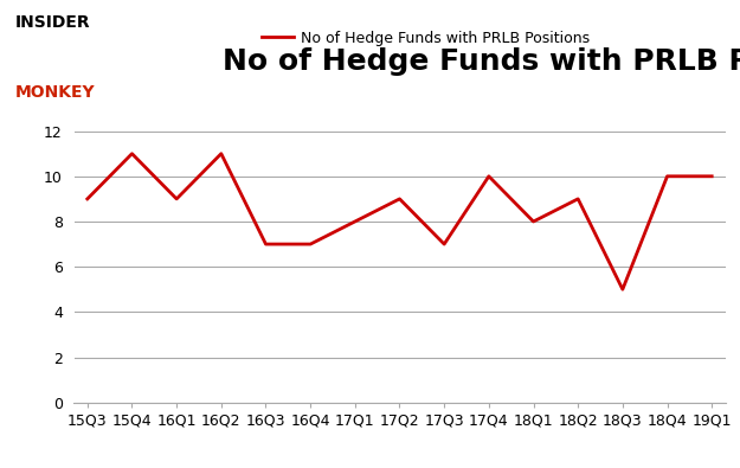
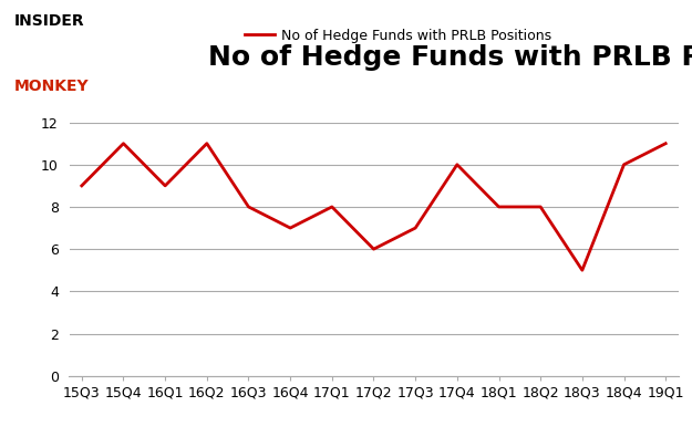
16Q3: 7 -> 8
17Q2: 9 -> 6
18Q2: 9 -> 8
19Q1: 10 -> 11
